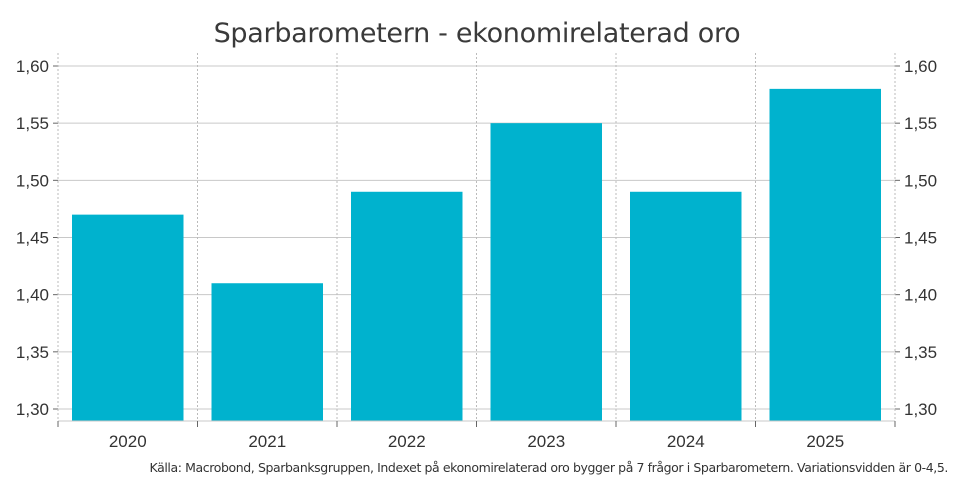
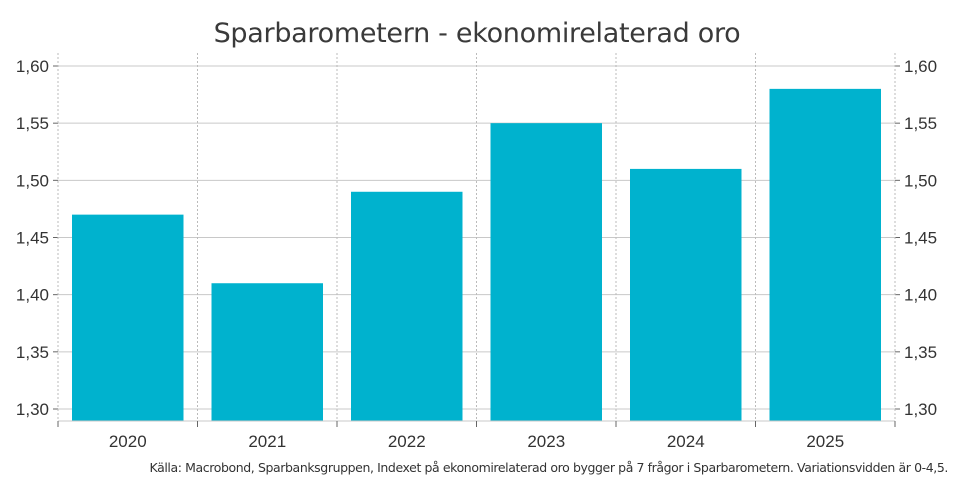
2024: 1,49 -> 1,51
